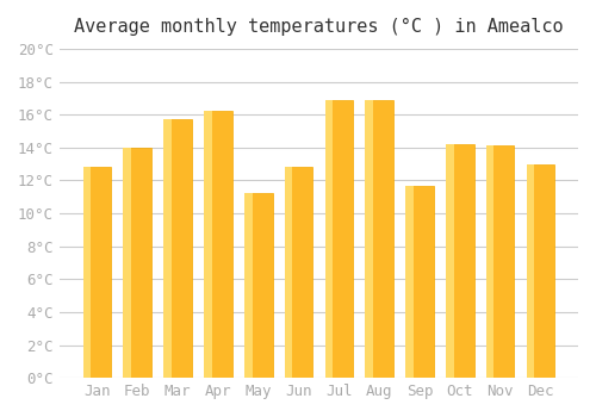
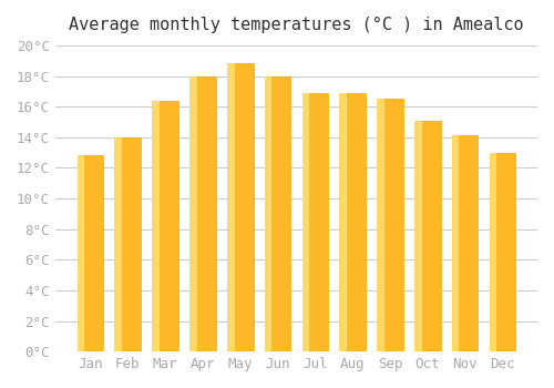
Mar: 15.7°C -> 16.4°C
Apr: 16.2°C -> 18.0°C
May: 11.2°C -> 18.8°C
Jun: 12.8°C -> 18.0°C
Sep: 11.7°C -> 16.5°C
Oct: 14.2°C -> 15.1°C
